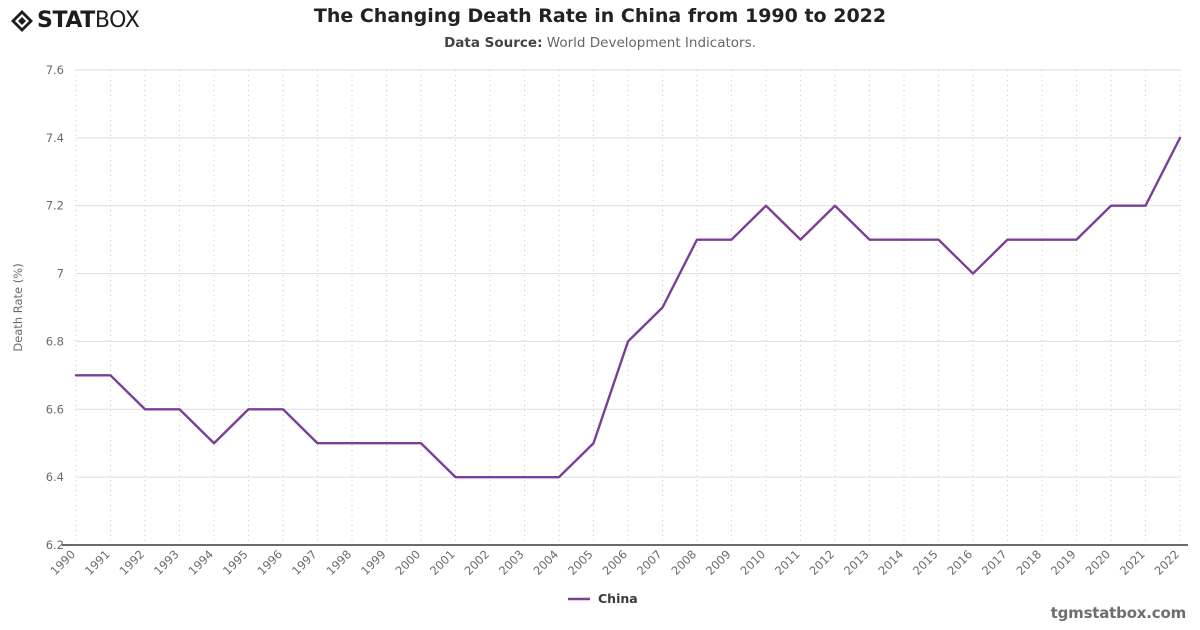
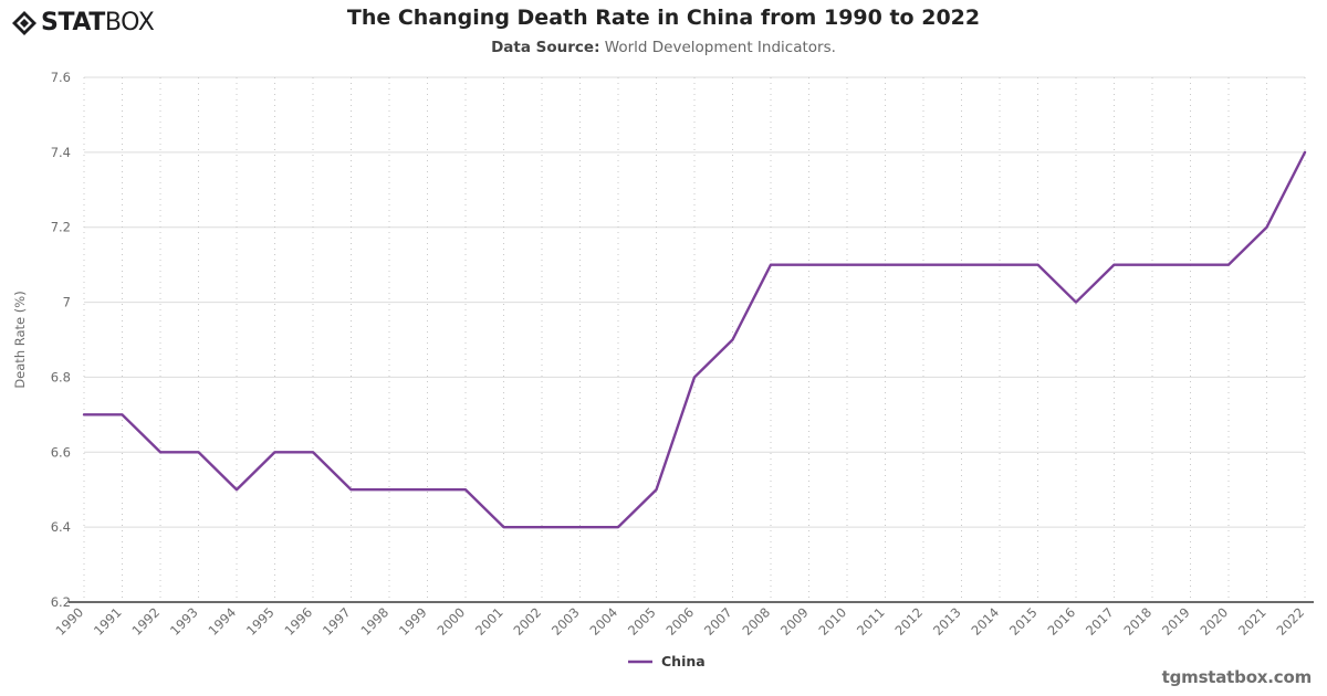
2010: 7.2 -> 7.1
2012: 7.2 -> 7.1
2020: 7.2 -> 7.1
